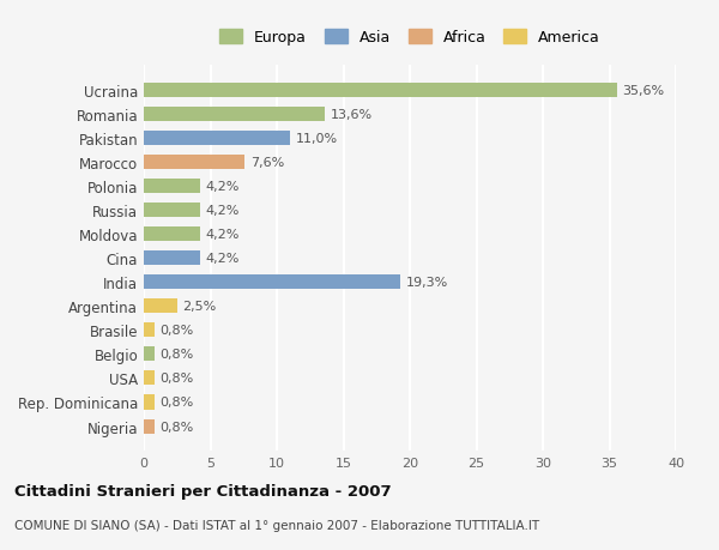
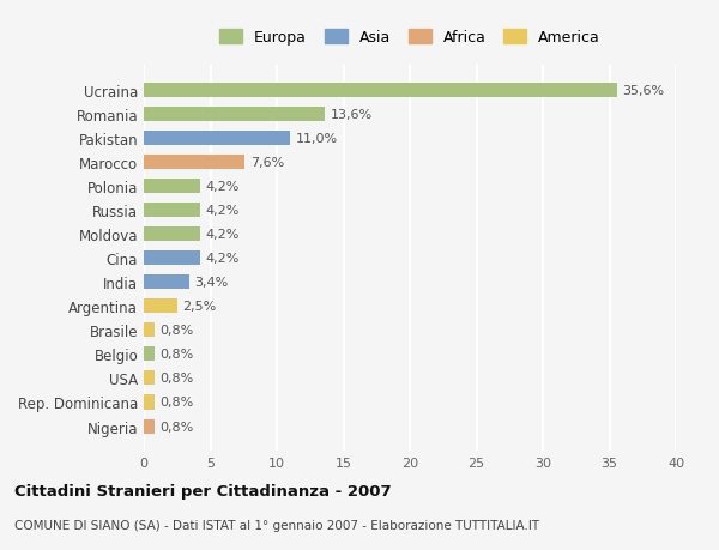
India: 19,3% -> 3,4%
